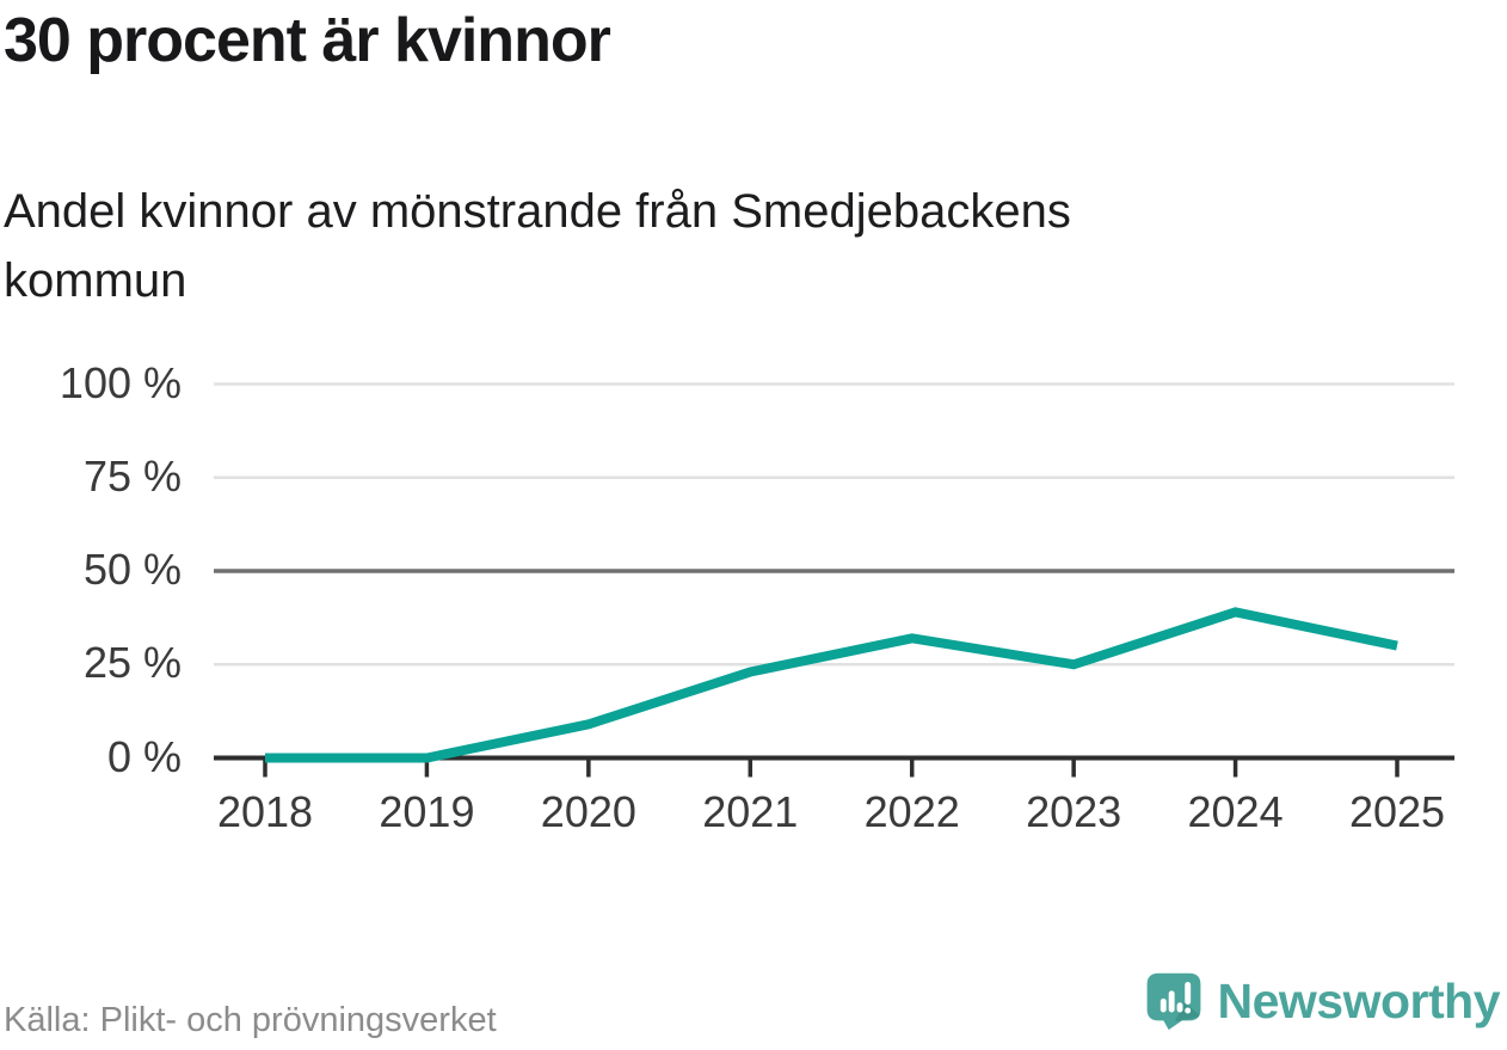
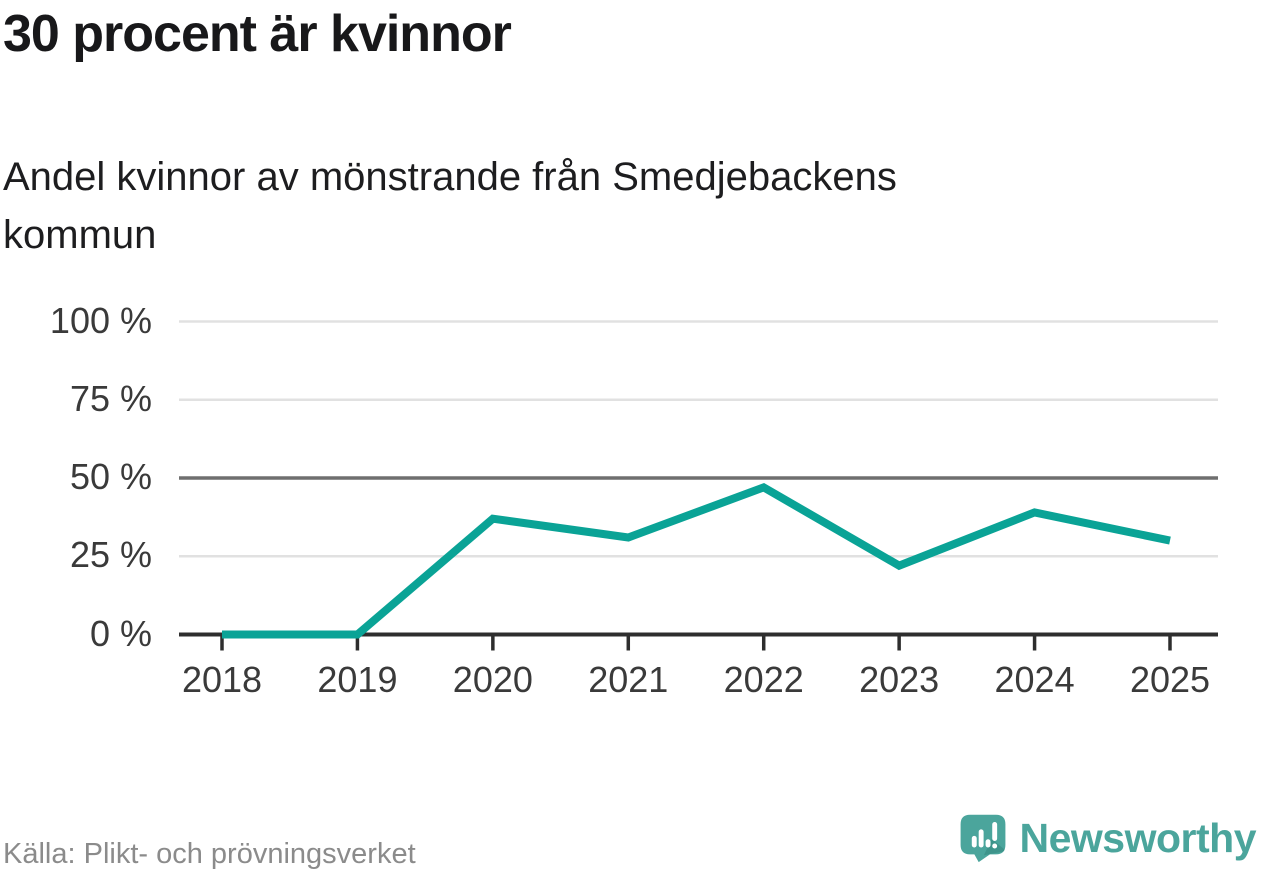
2020: 9% -> 37%
2021: 23% -> 31%
2022: 32% -> 47%
2023: 25% -> 22%
